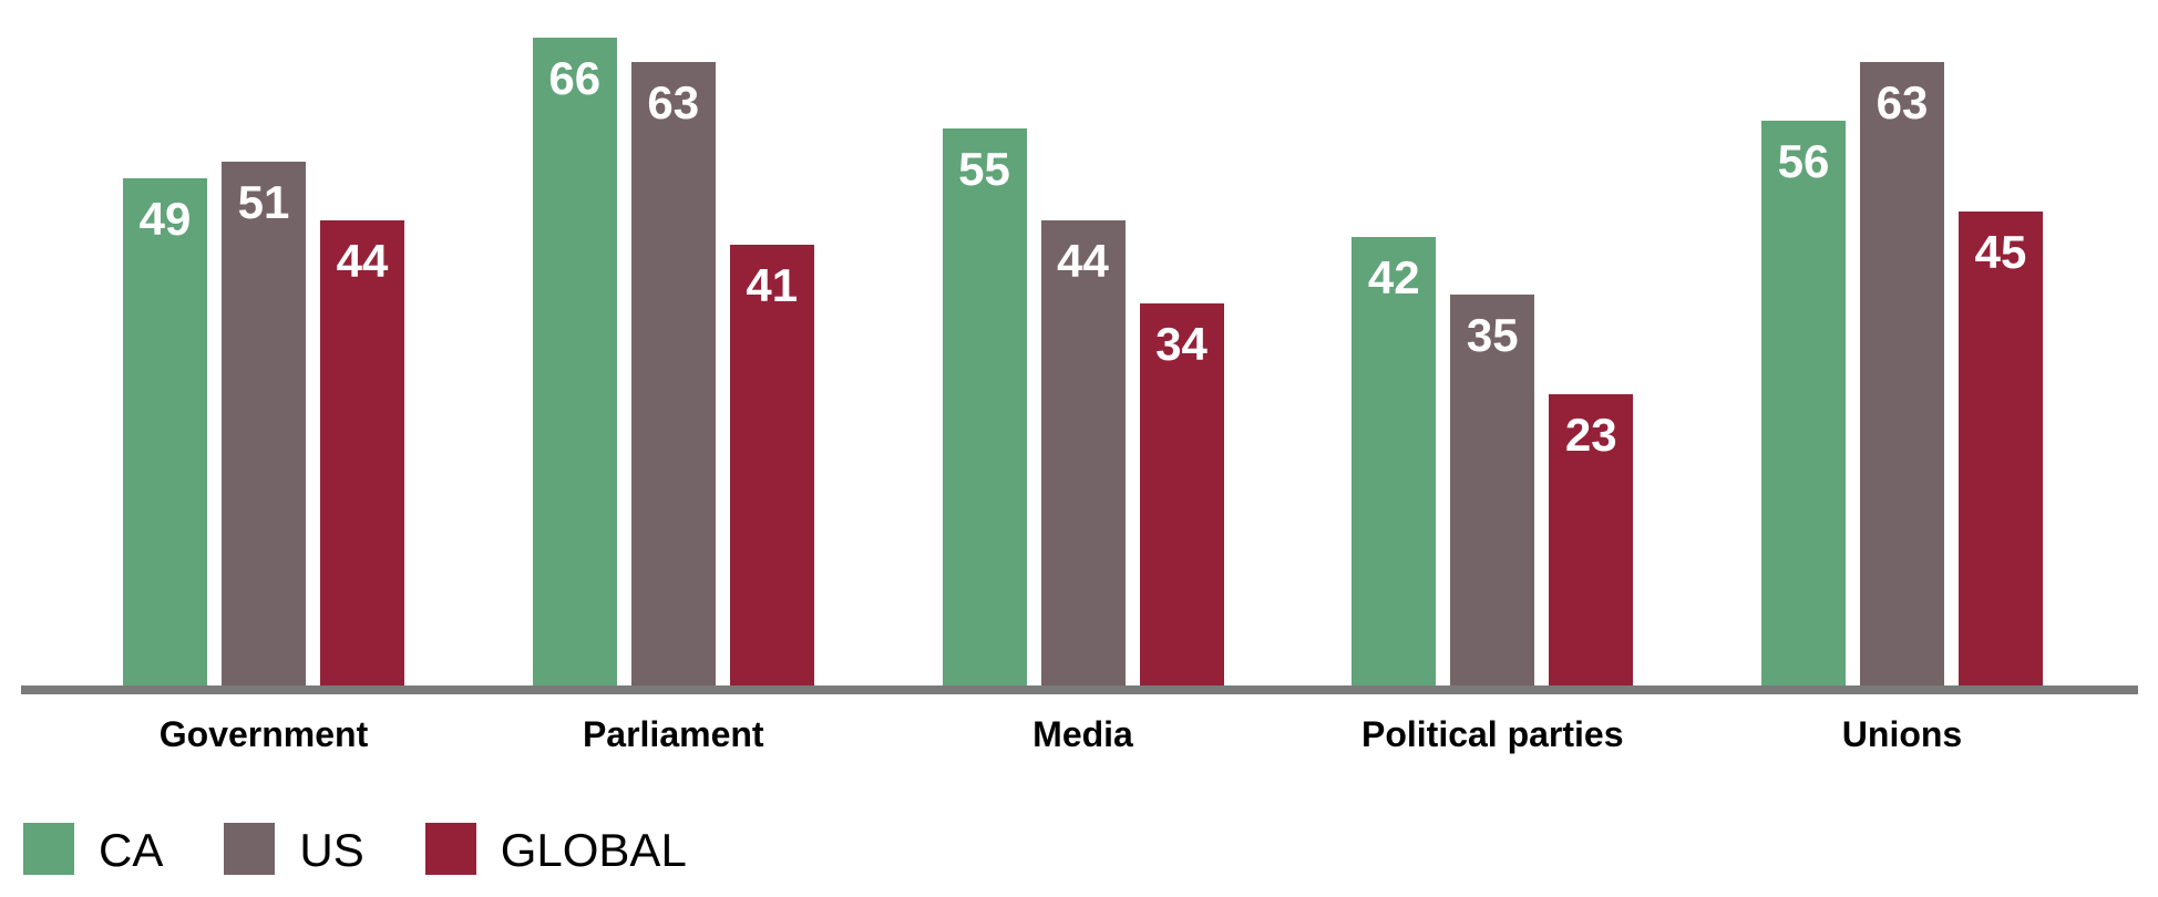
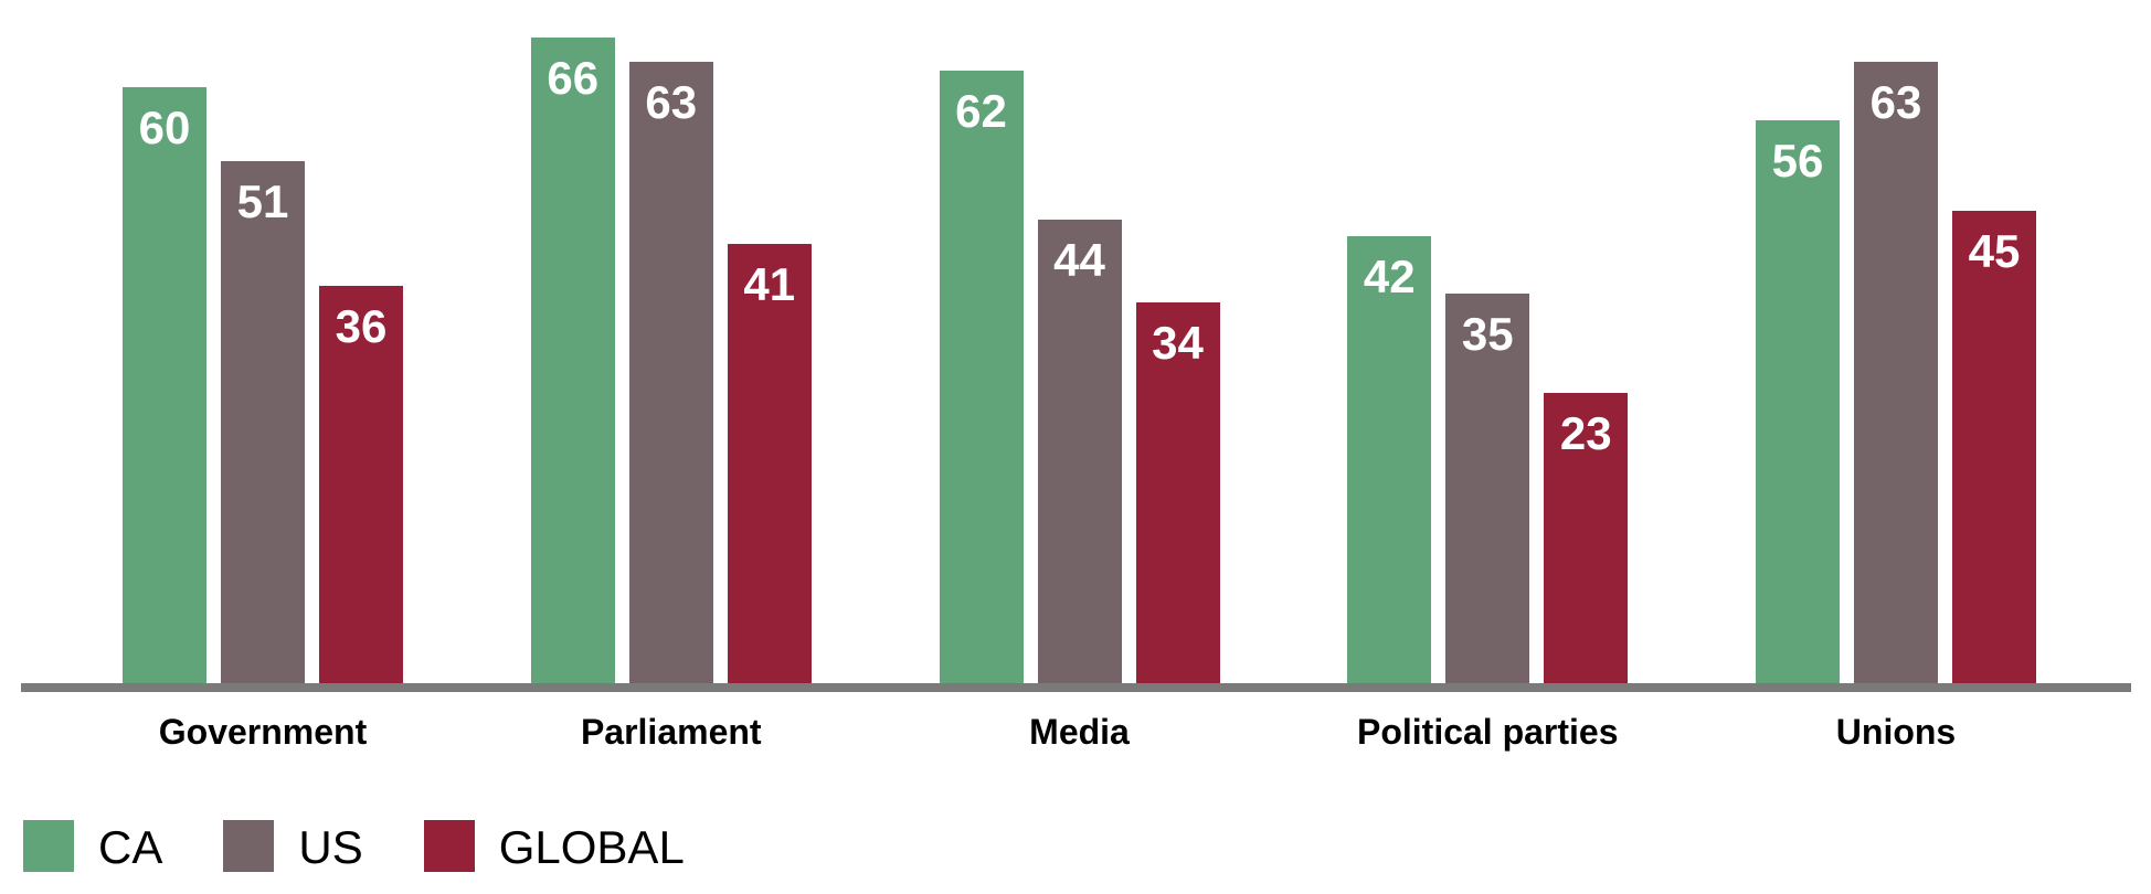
CA/Government: 49 -> 60
GLOBAL/Government: 44 -> 36
CA/Media: 55 -> 62
